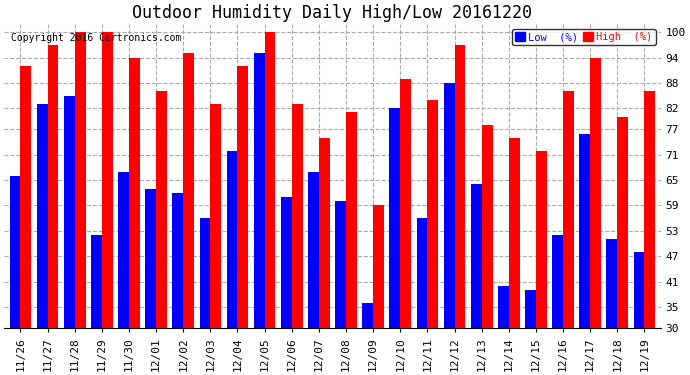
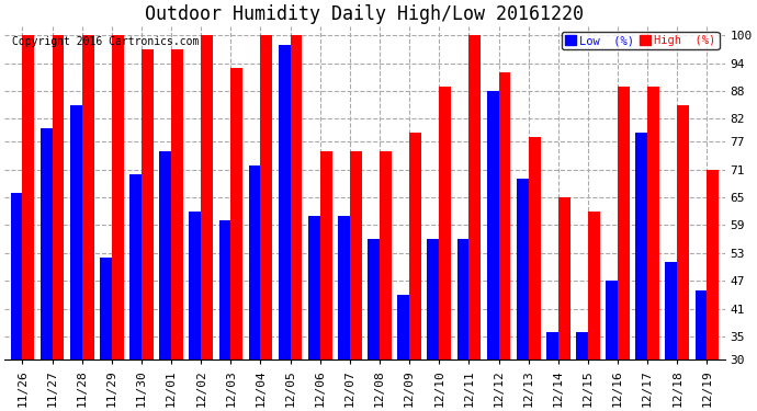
High (%)/11/26: 92 -> 100
Low (%)/11/27: 83 -> 80
High (%)/11/27: 97 -> 100
Low (%)/11/30: 67 -> 70
High (%)/11/30: 94 -> 97
Low (%)/12/01: 63 -> 75
High (%)/12/01: 86 -> 97
High (%)/12/02: 95 -> 100
Low (%)/12/03: 56 -> 60
High (%)/12/03: 83 -> 93
High (%)/12/04: 92 -> 100
Low (%)/12/05: 95 -> 98
High (%)/12/06: 83 -> 75
Low (%)/12/07: 67 -> 61
Low (%)/12/08: 60 -> 56
High (%)/12/08: 81 -> 75
Low (%)/12/09: 36 -> 44
High (%)/12/09: 59 -> 79
Low (%)/12/10: 82 -> 56
High (%)/12/11: 84 -> 100
High (%)/12/12: 97 -> 92
Low (%)/12/13: 64 -> 69
Low (%)/12/14: 40 -> 36
High (%)/12/14: 75 -> 65
Low (%)/12/15: 39 -> 36
High (%)/12/15: 72 -> 62
Low (%)/12/16: 52 -> 47
High (%)/12/16: 86 -> 89
Low (%)/12/17: 76 -> 79
High (%)/12/17: 94 -> 89
High (%)/12/18: 80 -> 85
Low (%)/12/19: 48 -> 45
High (%)/12/19: 86 -> 71
